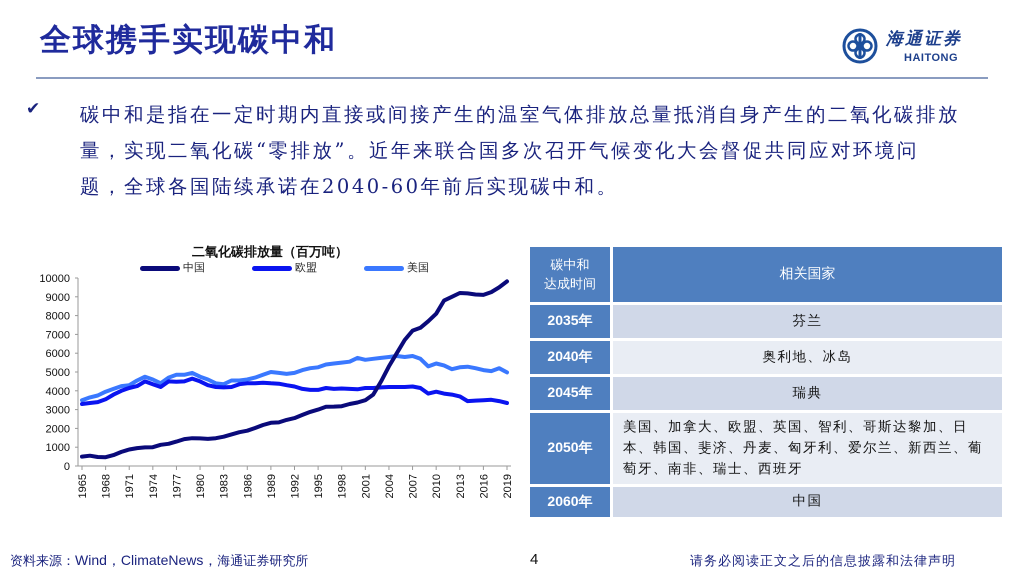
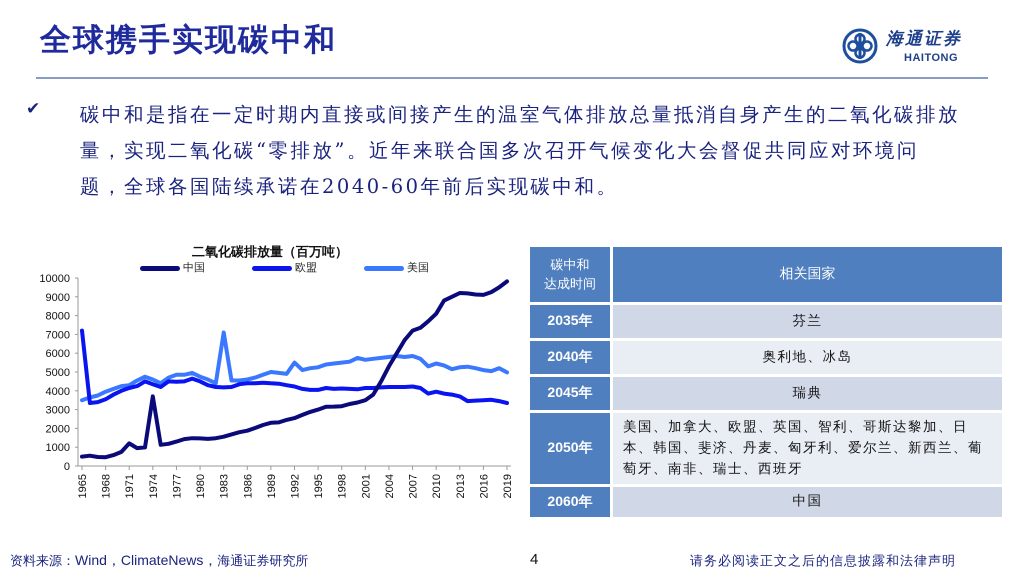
欧盟/1965: 3300 -> 7200
中国/1971: 900 -> 1200
中国/1974: 1000 -> 3700
美国/1983: 4400 -> 7100
美国/1992: 5000 -> 5500
